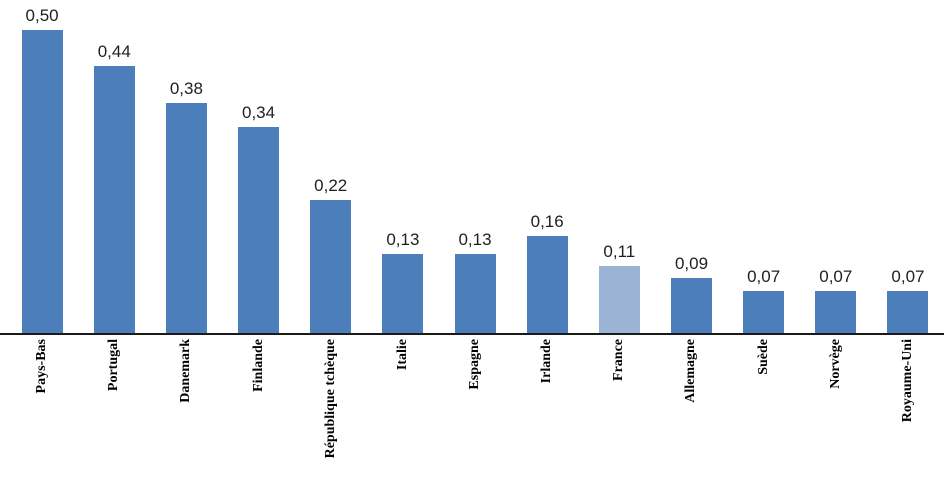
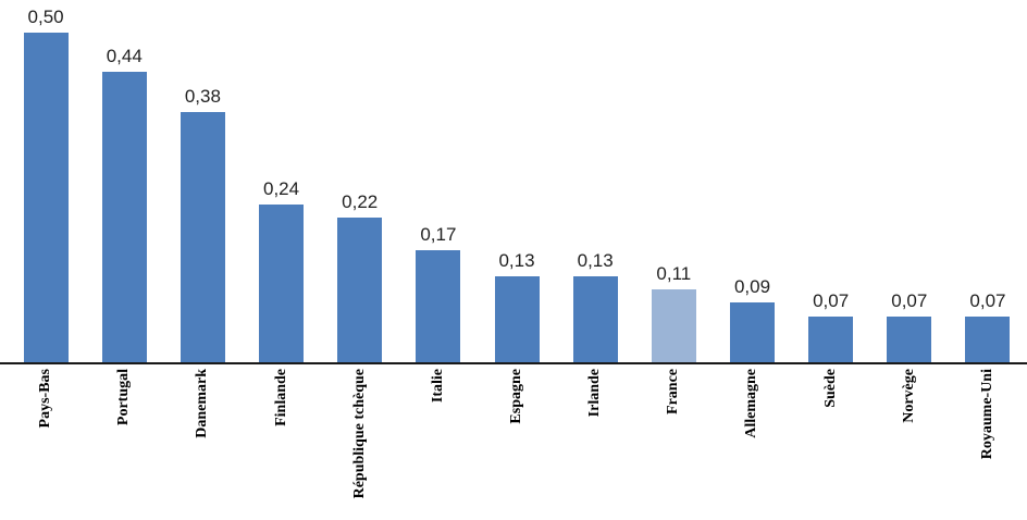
Finlande: 0,34 -> 0,24
Italie: 0,13 -> 0,17
Irlande: 0,16 -> 0,13
